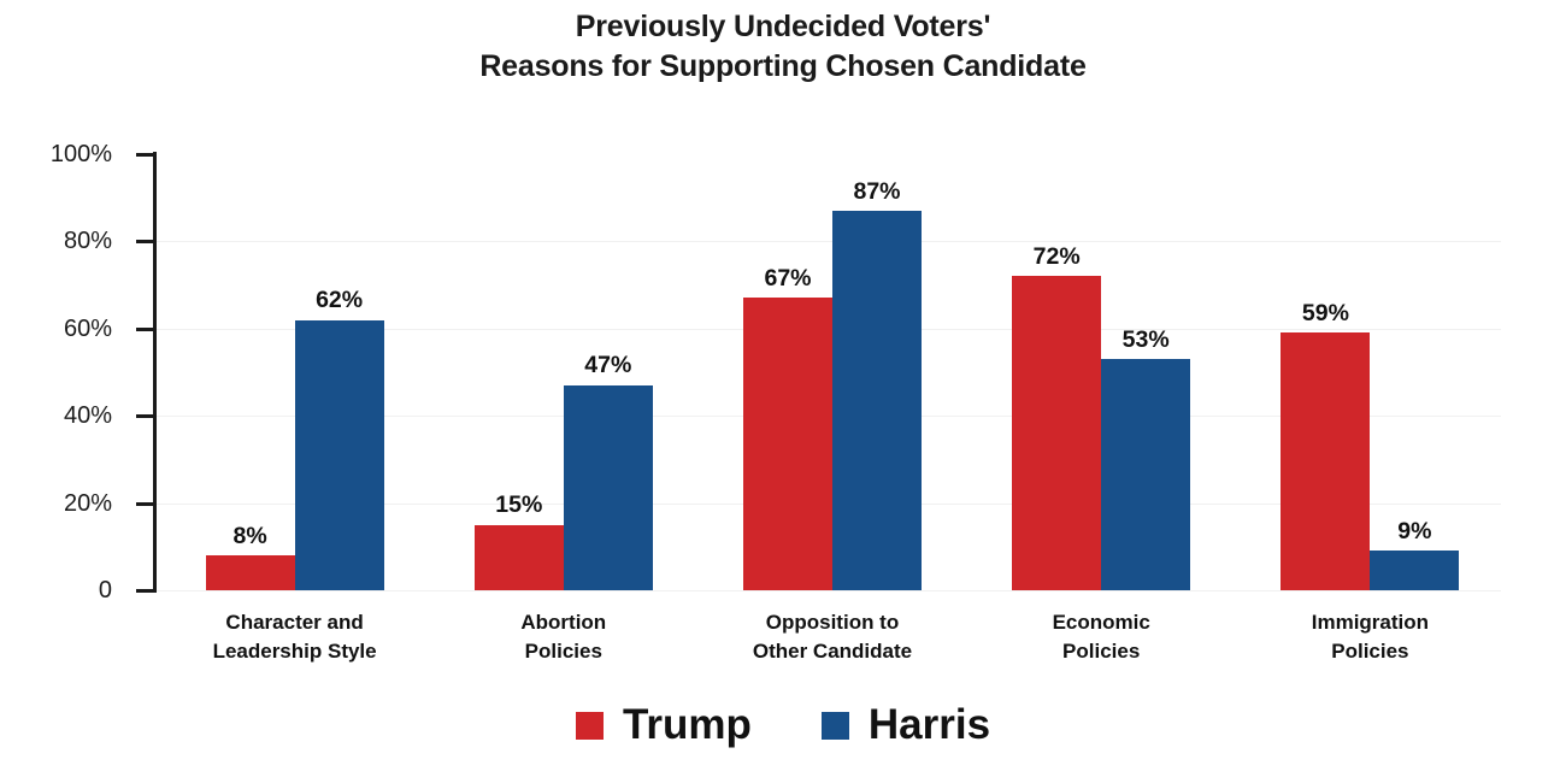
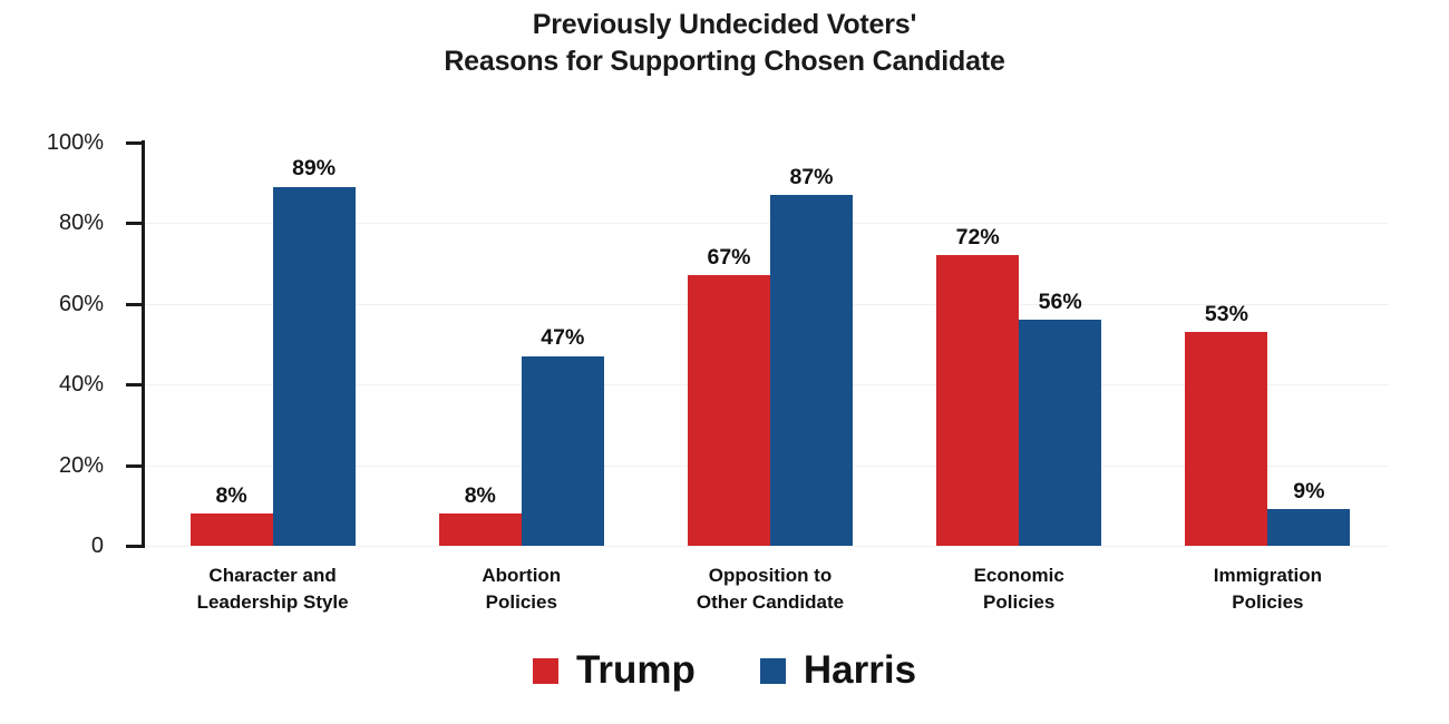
Harris/Character and Leadership Style: 62% -> 89%
Trump/Abortion Policies: 15% -> 8%
Harris/Economic Policies: 53% -> 56%
Trump/Immigration Policies: 59% -> 53%
